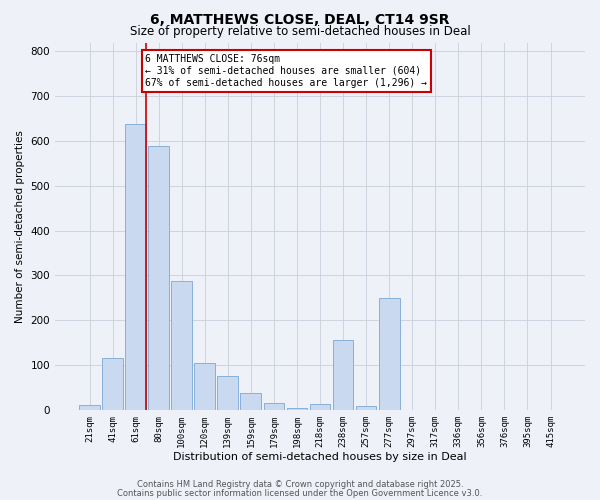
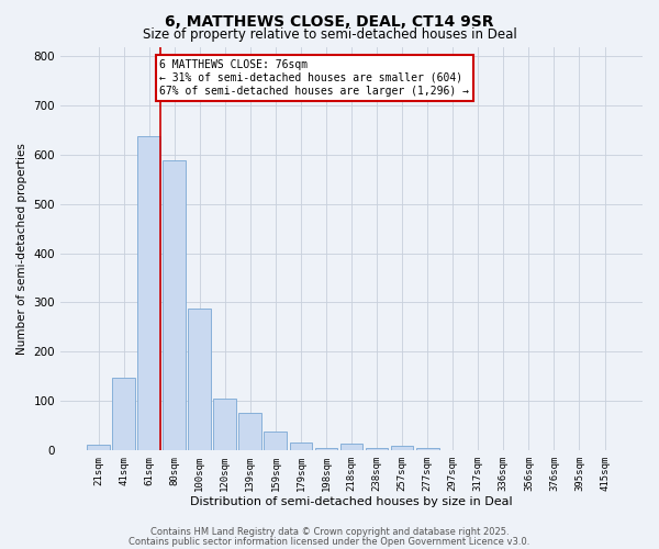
41sqm: 115 -> 148
238sqm: 155 -> 3
277sqm: 250 -> 3
